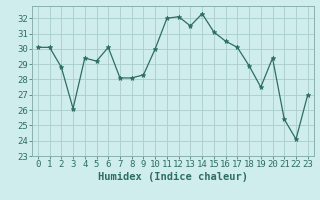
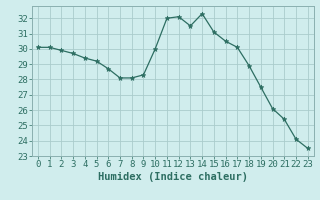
2: 28.8 -> 29.9
3: 26.1 -> 29.7
6: 30.1 -> 28.7
20: 29.4 -> 26.1
23: 27.0 -> 23.5
